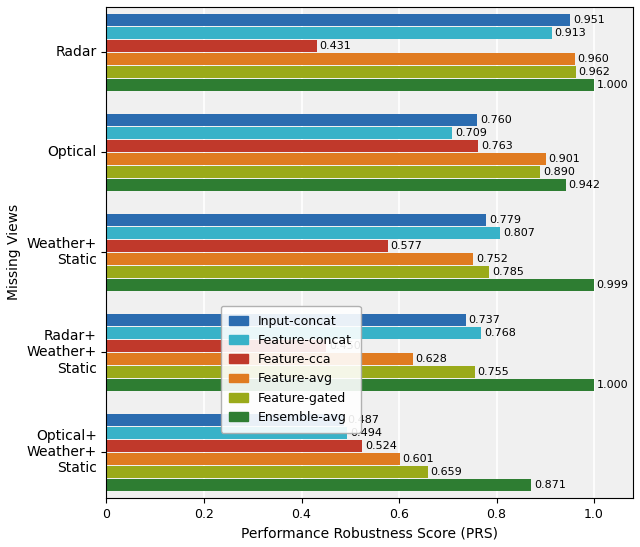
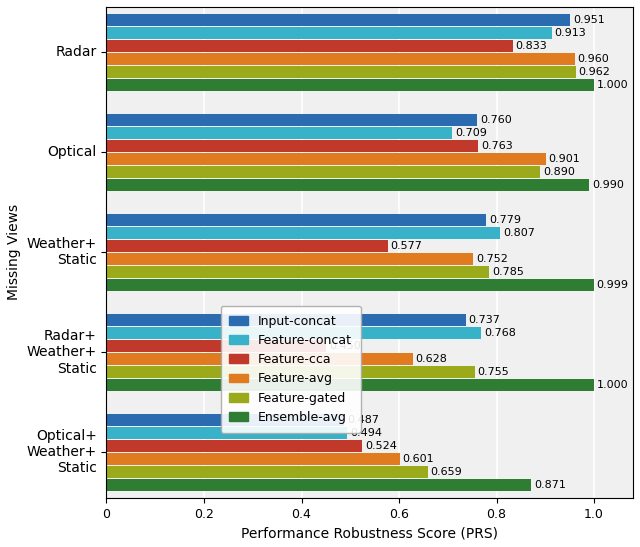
Feature-cca/Radar: 0.431 -> 0.833
Ensemble-avg/Optical: 0.942 -> 0.990
